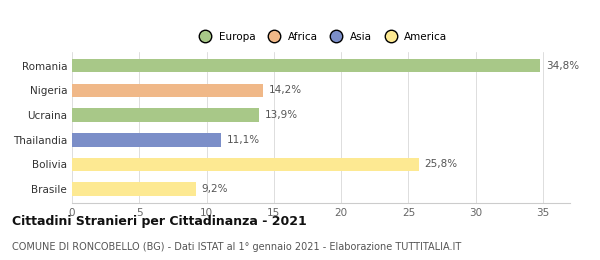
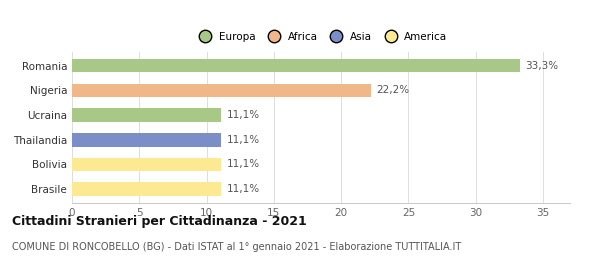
Romania: 34,8% -> 33,3%
Nigeria: 14,2% -> 22,2%
Ucraina: 13,9% -> 11,1%
Bolivia: 25,8% -> 11,1%
Brasile: 9,2% -> 11,1%
